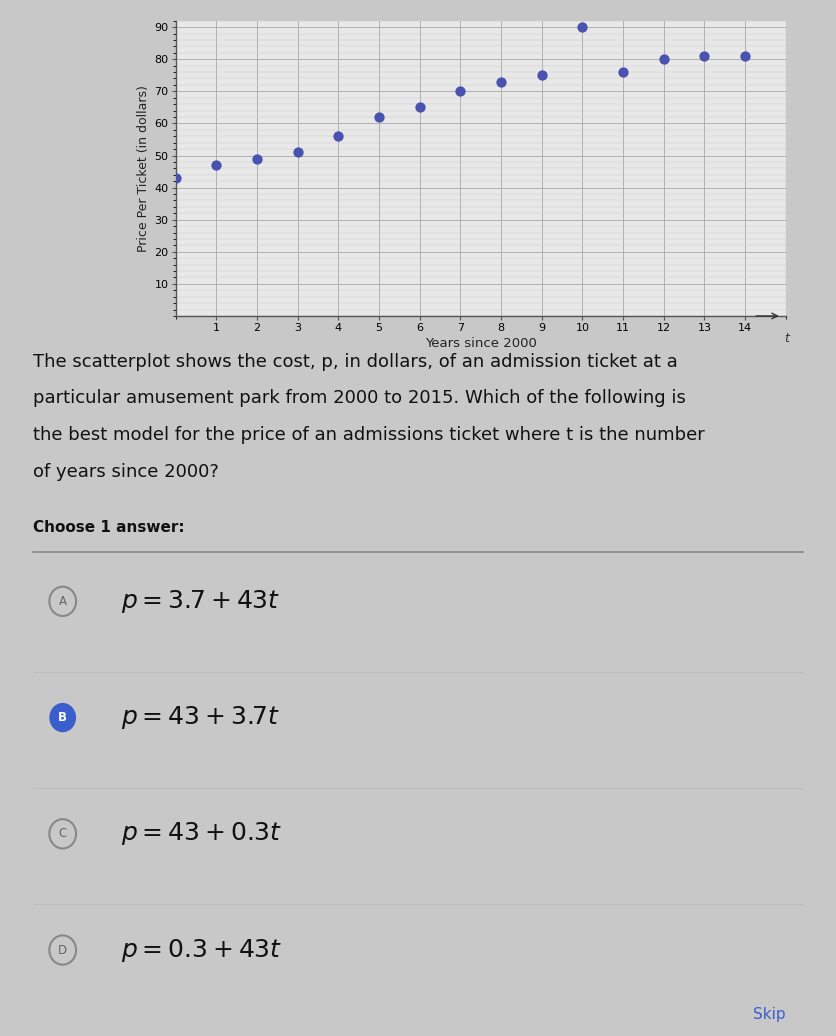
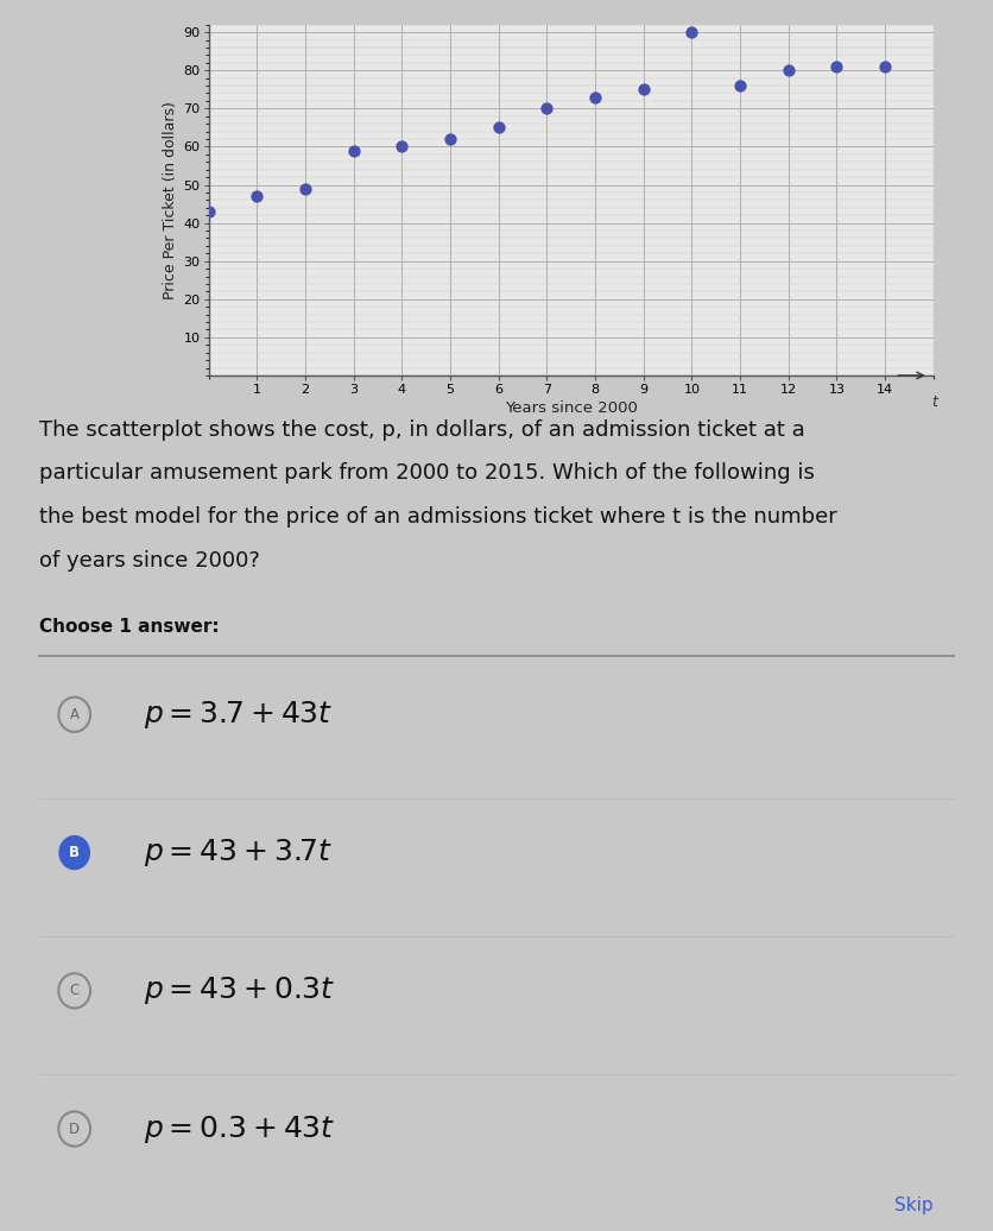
3: 51 -> 59
4: 56 -> 60
